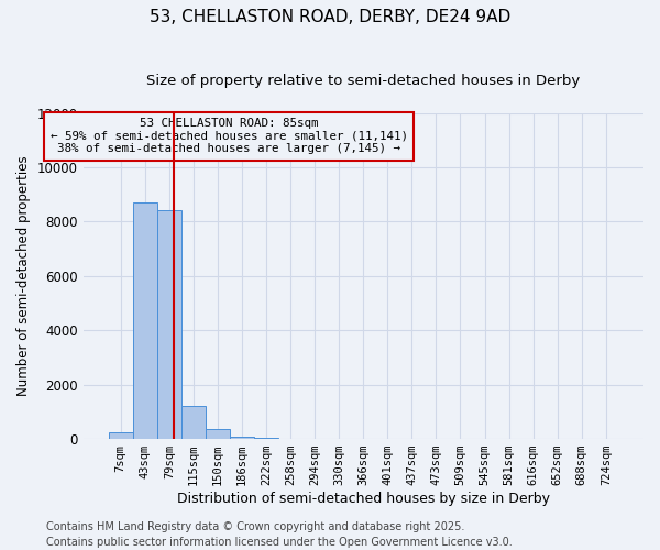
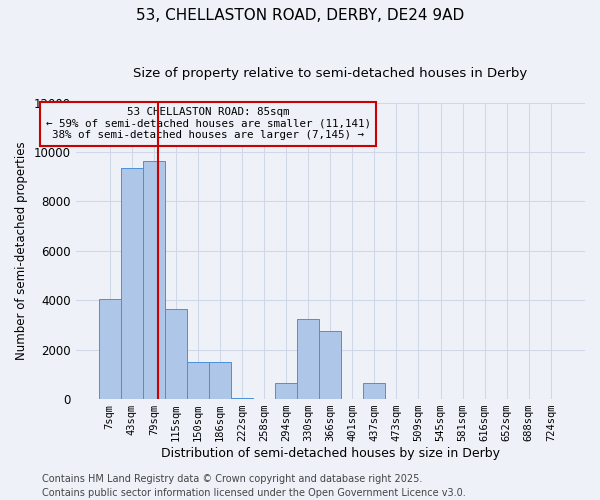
7sqm: 250 -> 4050
43sqm: 8700 -> 9350
79sqm: 8400 -> 9650
115sqm: 1200 -> 3650
150sqm: 350 -> 1500
186sqm: 100 -> 1500
294sqm: 0 -> 650
330sqm: 0 -> 3250
366sqm: 0 -> 2750
437sqm: 0 -> 650
